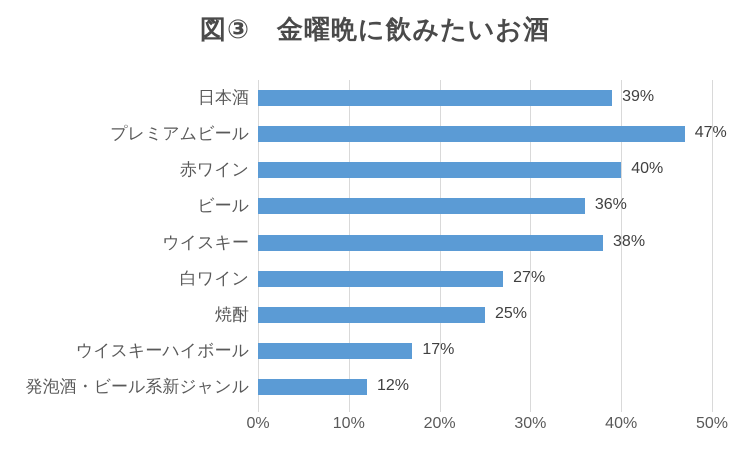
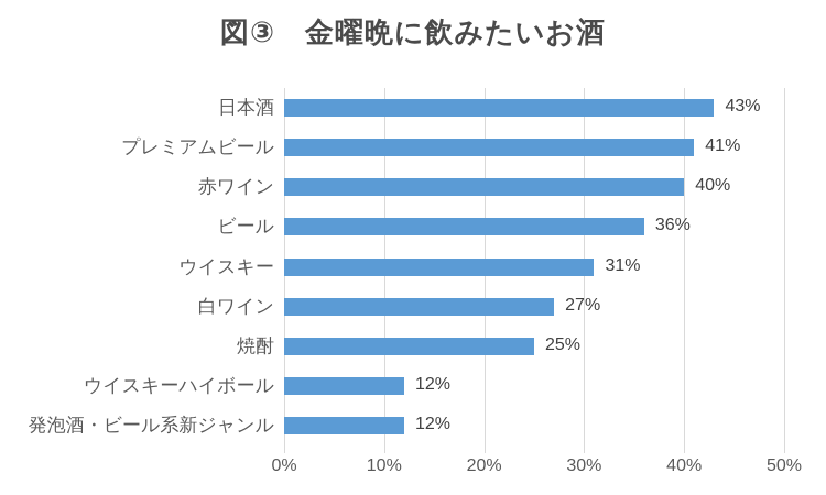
日本酒: 39% -> 43%
プレミアムビール: 47% -> 41%
ウイスキー: 38% -> 31%
ウイスキーハイボール: 17% -> 12%
